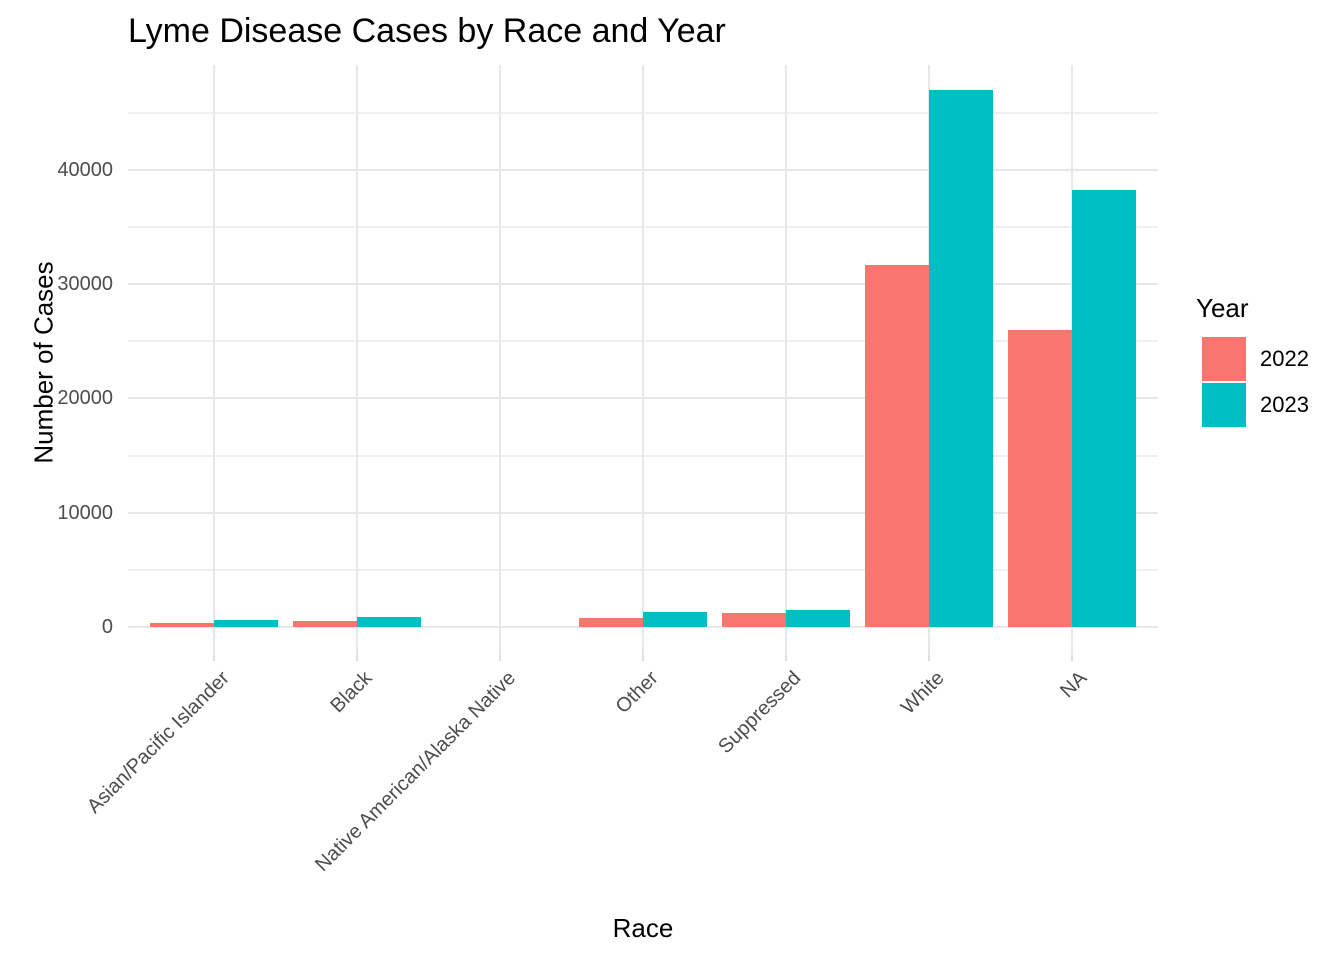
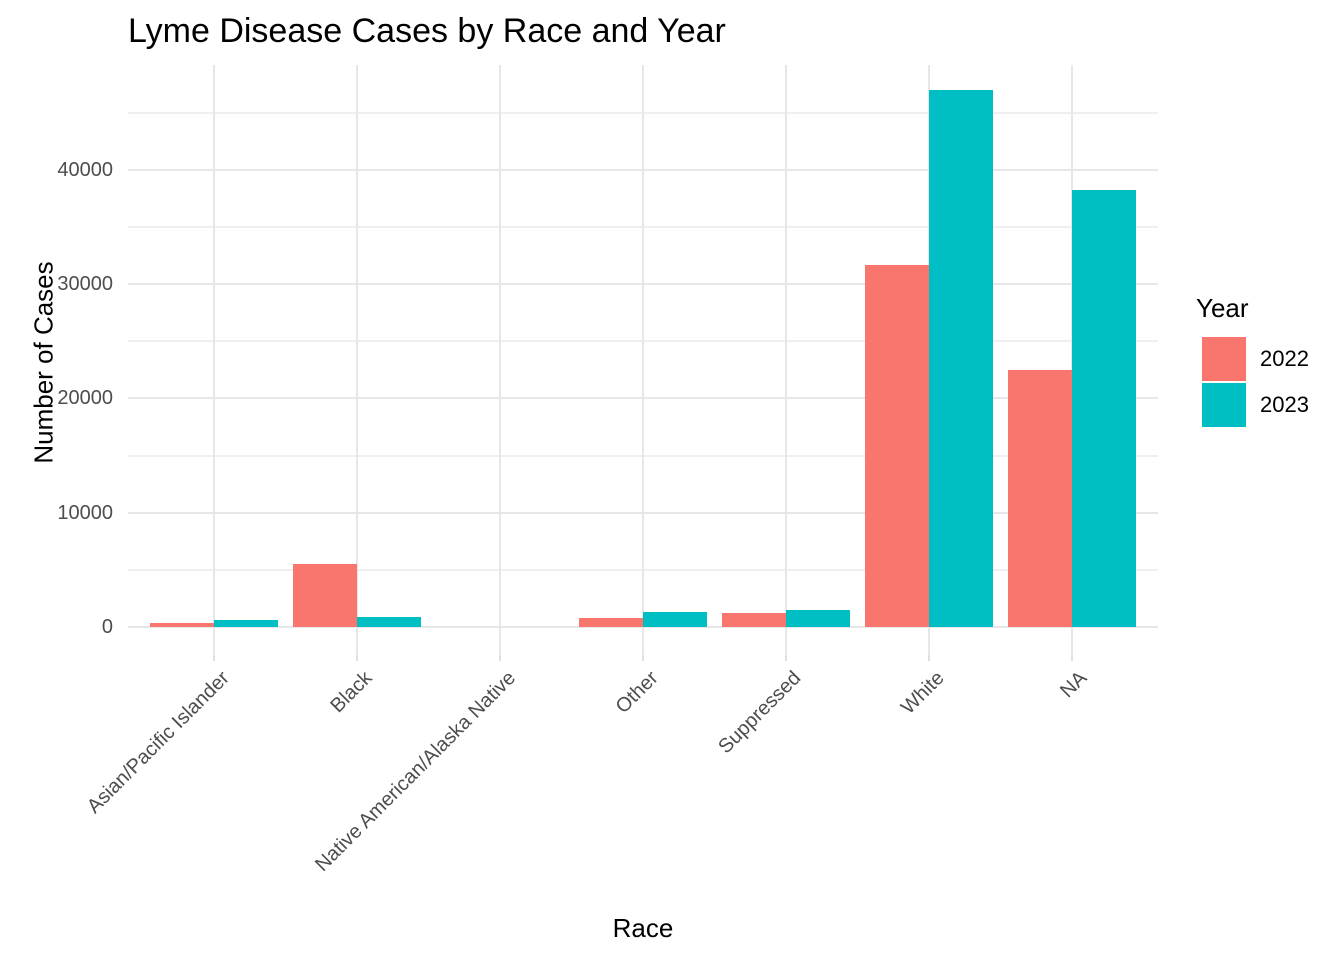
2022/Black: 500 -> 5500
2022/NA: 26000 -> 22500
